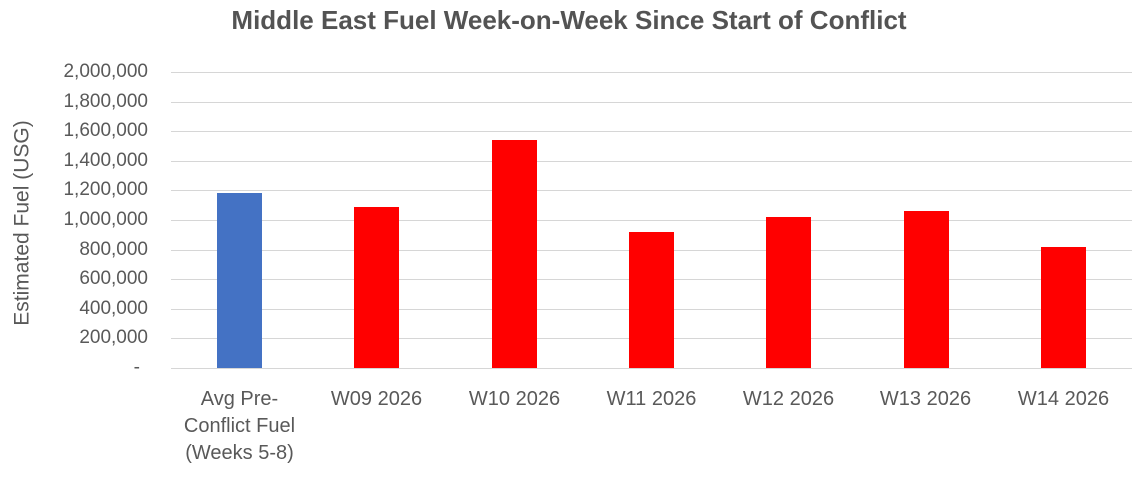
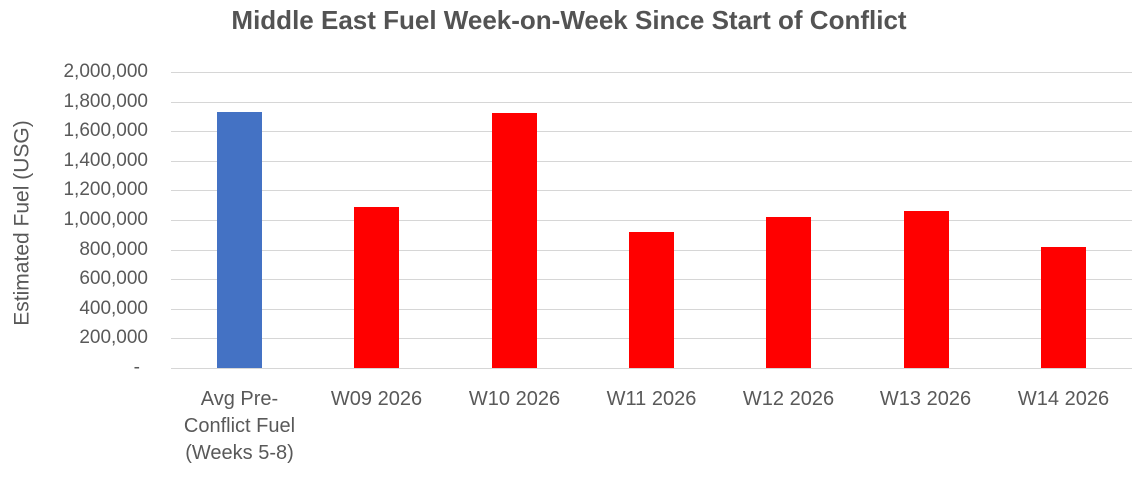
Avg Pre- Conflict Fuel (Weeks 5-8): 1180000 -> 1730000
W10 2026: 1540000 -> 1720000
